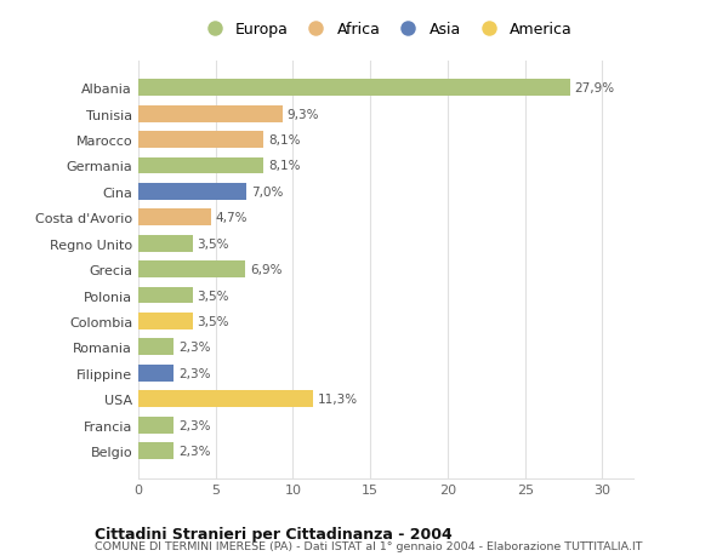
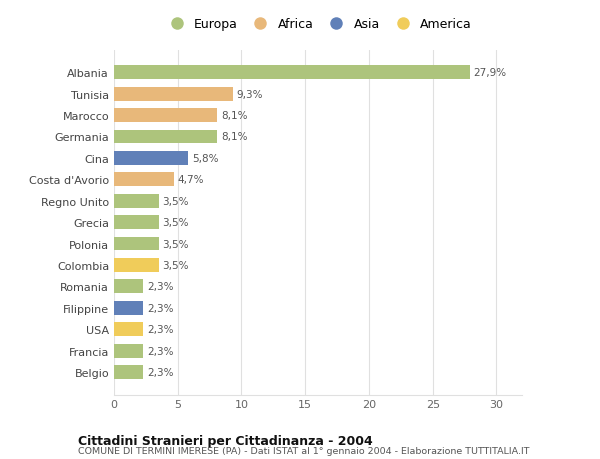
Cina: 7,0% -> 5,8%
Grecia: 6,9% -> 3,5%
USA: 11,3% -> 2,3%
